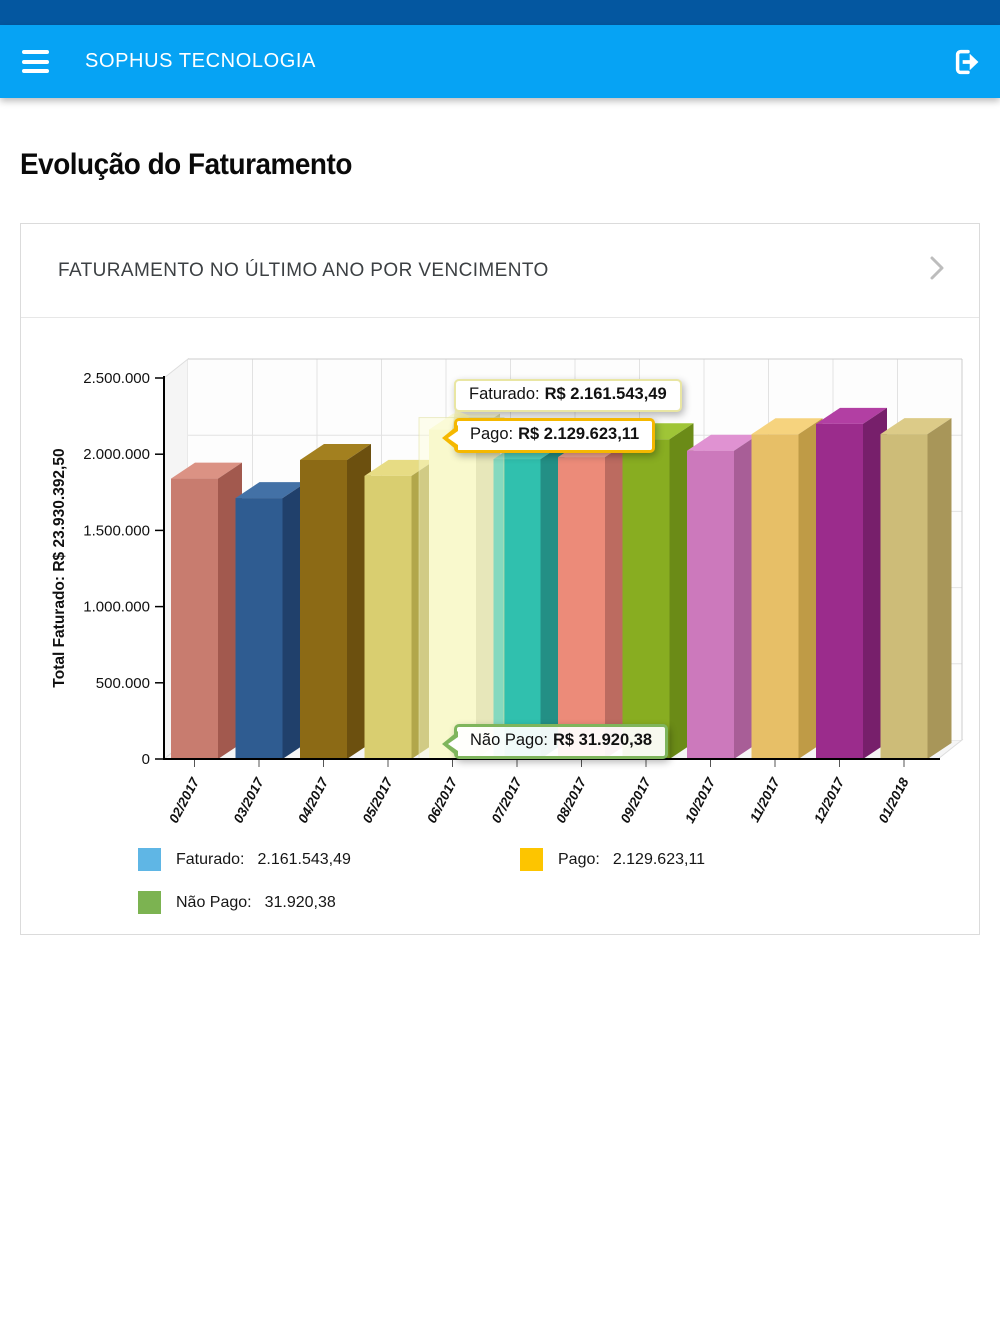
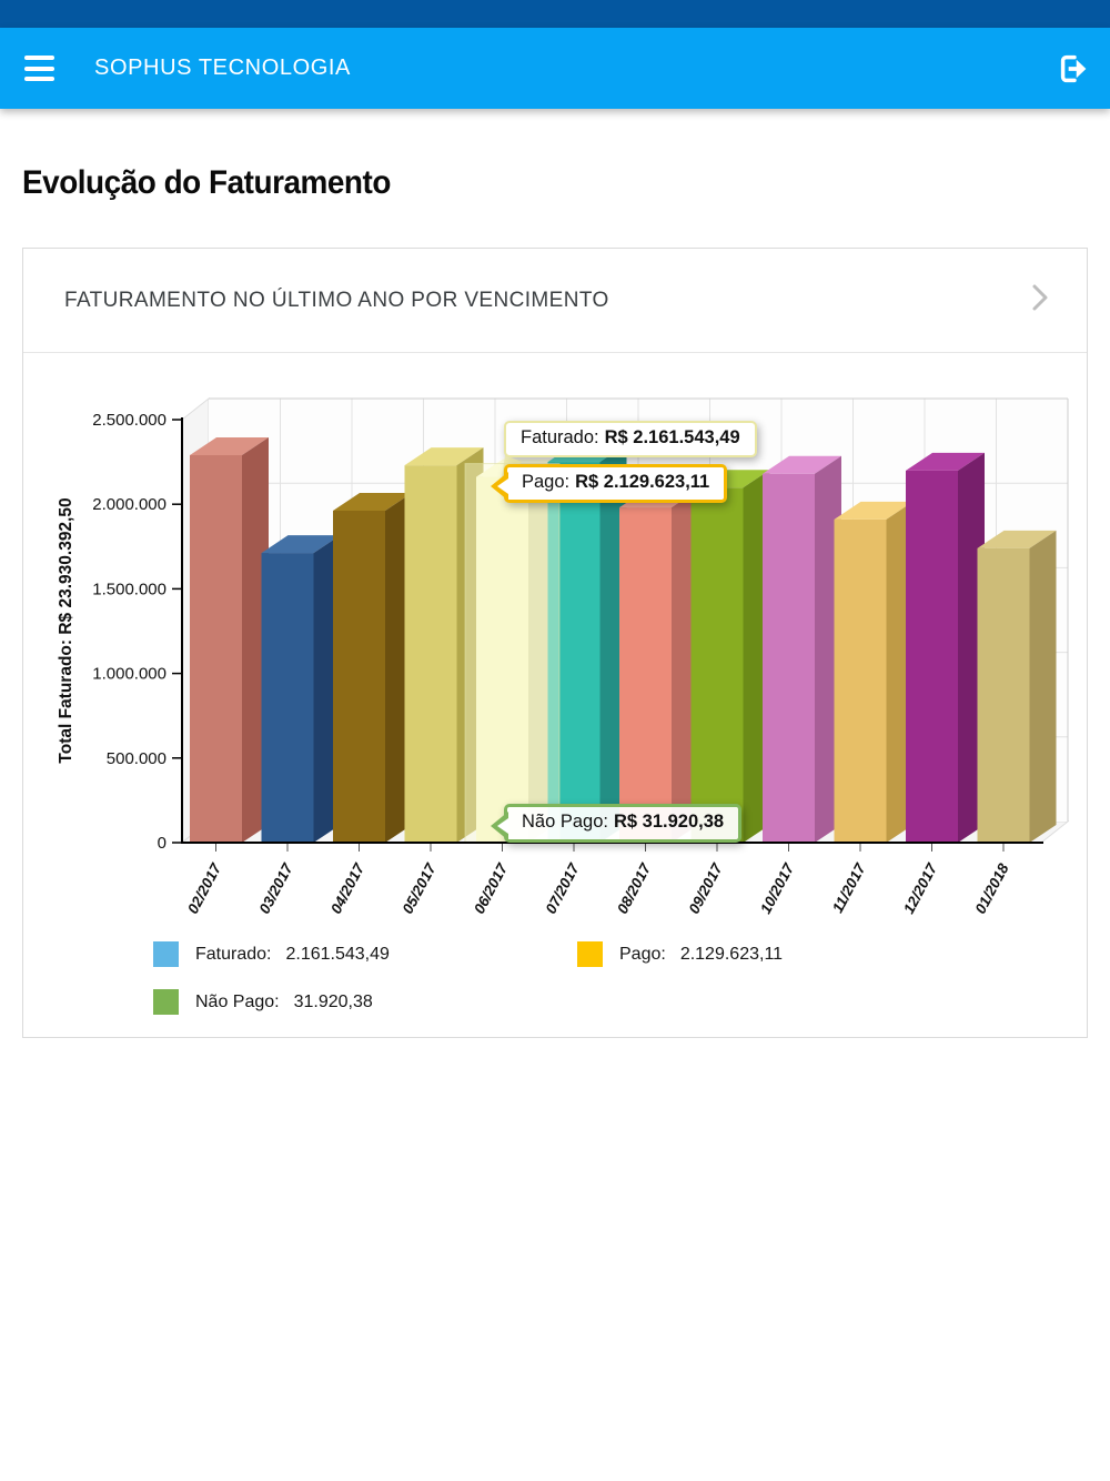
02/2017: 1840000 -> 2290000
05/2017: 1860000 -> 2230000
07/2017: 1970000 -> 2250000
10/2017: 2020000 -> 2180000
11/2017: 2130000 -> 1910000
01/2018: 2130000 -> 1740000
